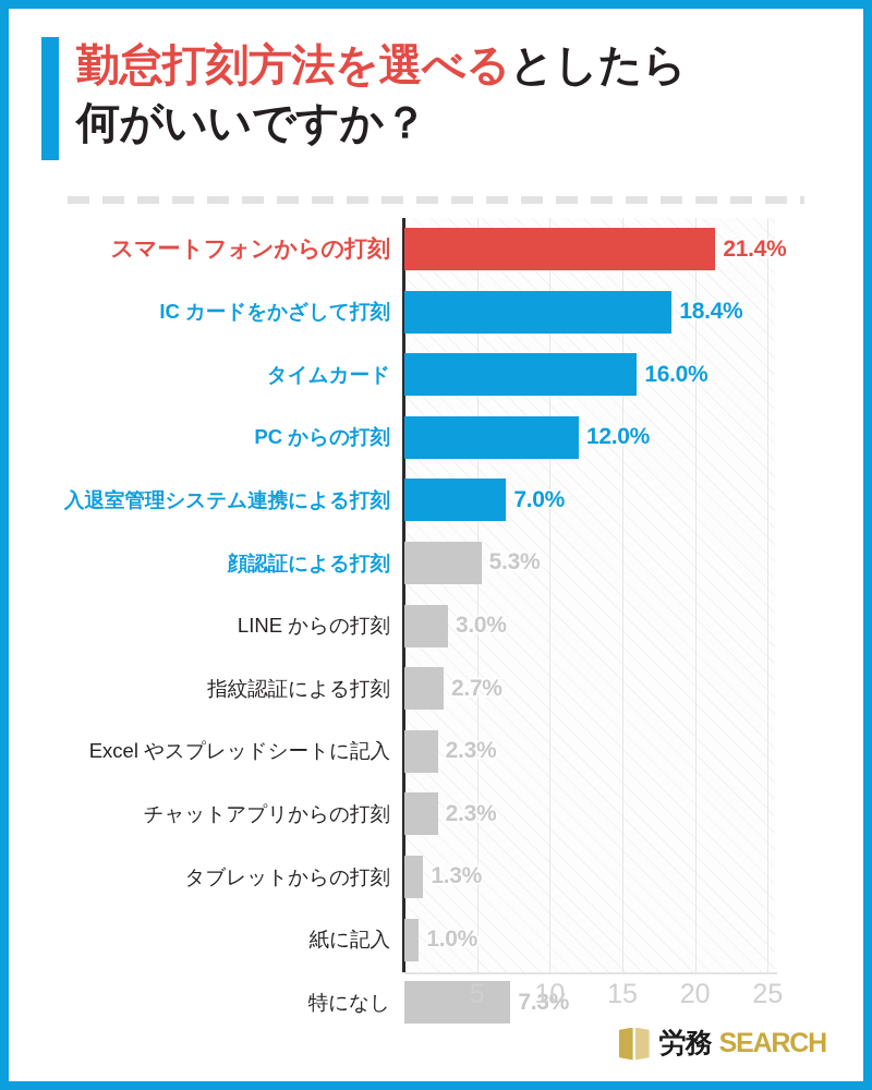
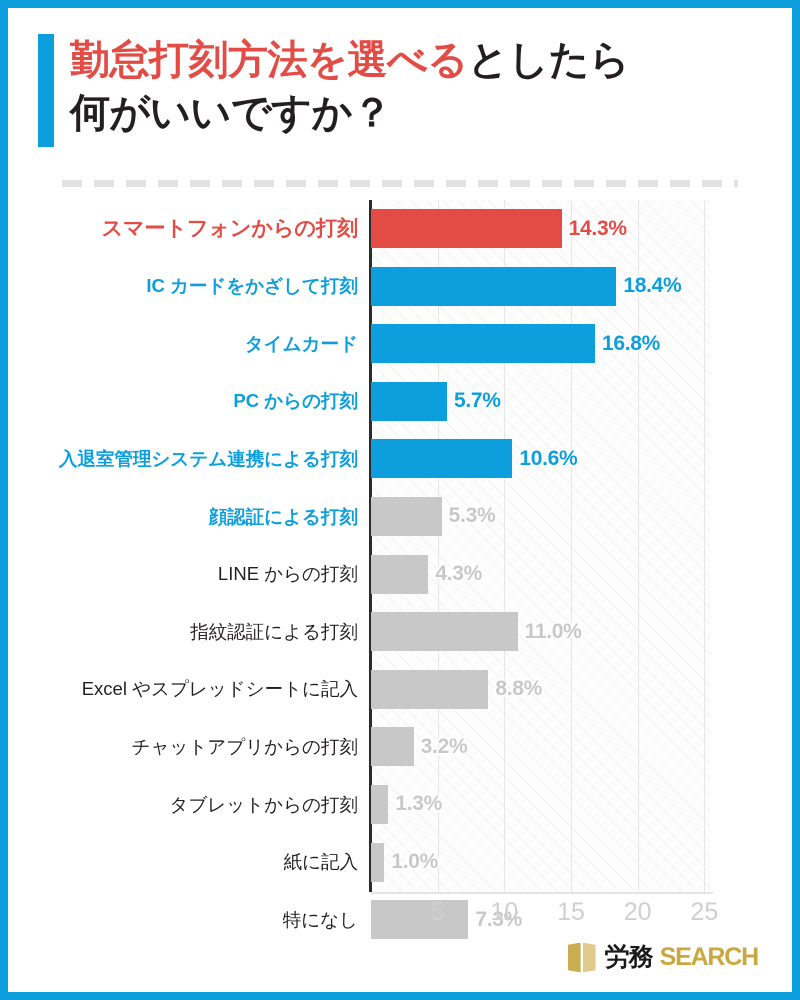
スマートフォンからの打刻: 21.4% -> 14.3%
タイムカード: 16.0% -> 16.8%
PC からの打刻: 12.0% -> 5.7%
入退室管理システム連携による打刻: 7.0% -> 10.6%
LINE からの打刻: 3.0% -> 4.3%
指紋認証による打刻: 2.7% -> 11.0%
Excel やスプレッドシートに記入: 2.3% -> 8.8%
チャットアプリからの打刻: 2.3% -> 3.2%
